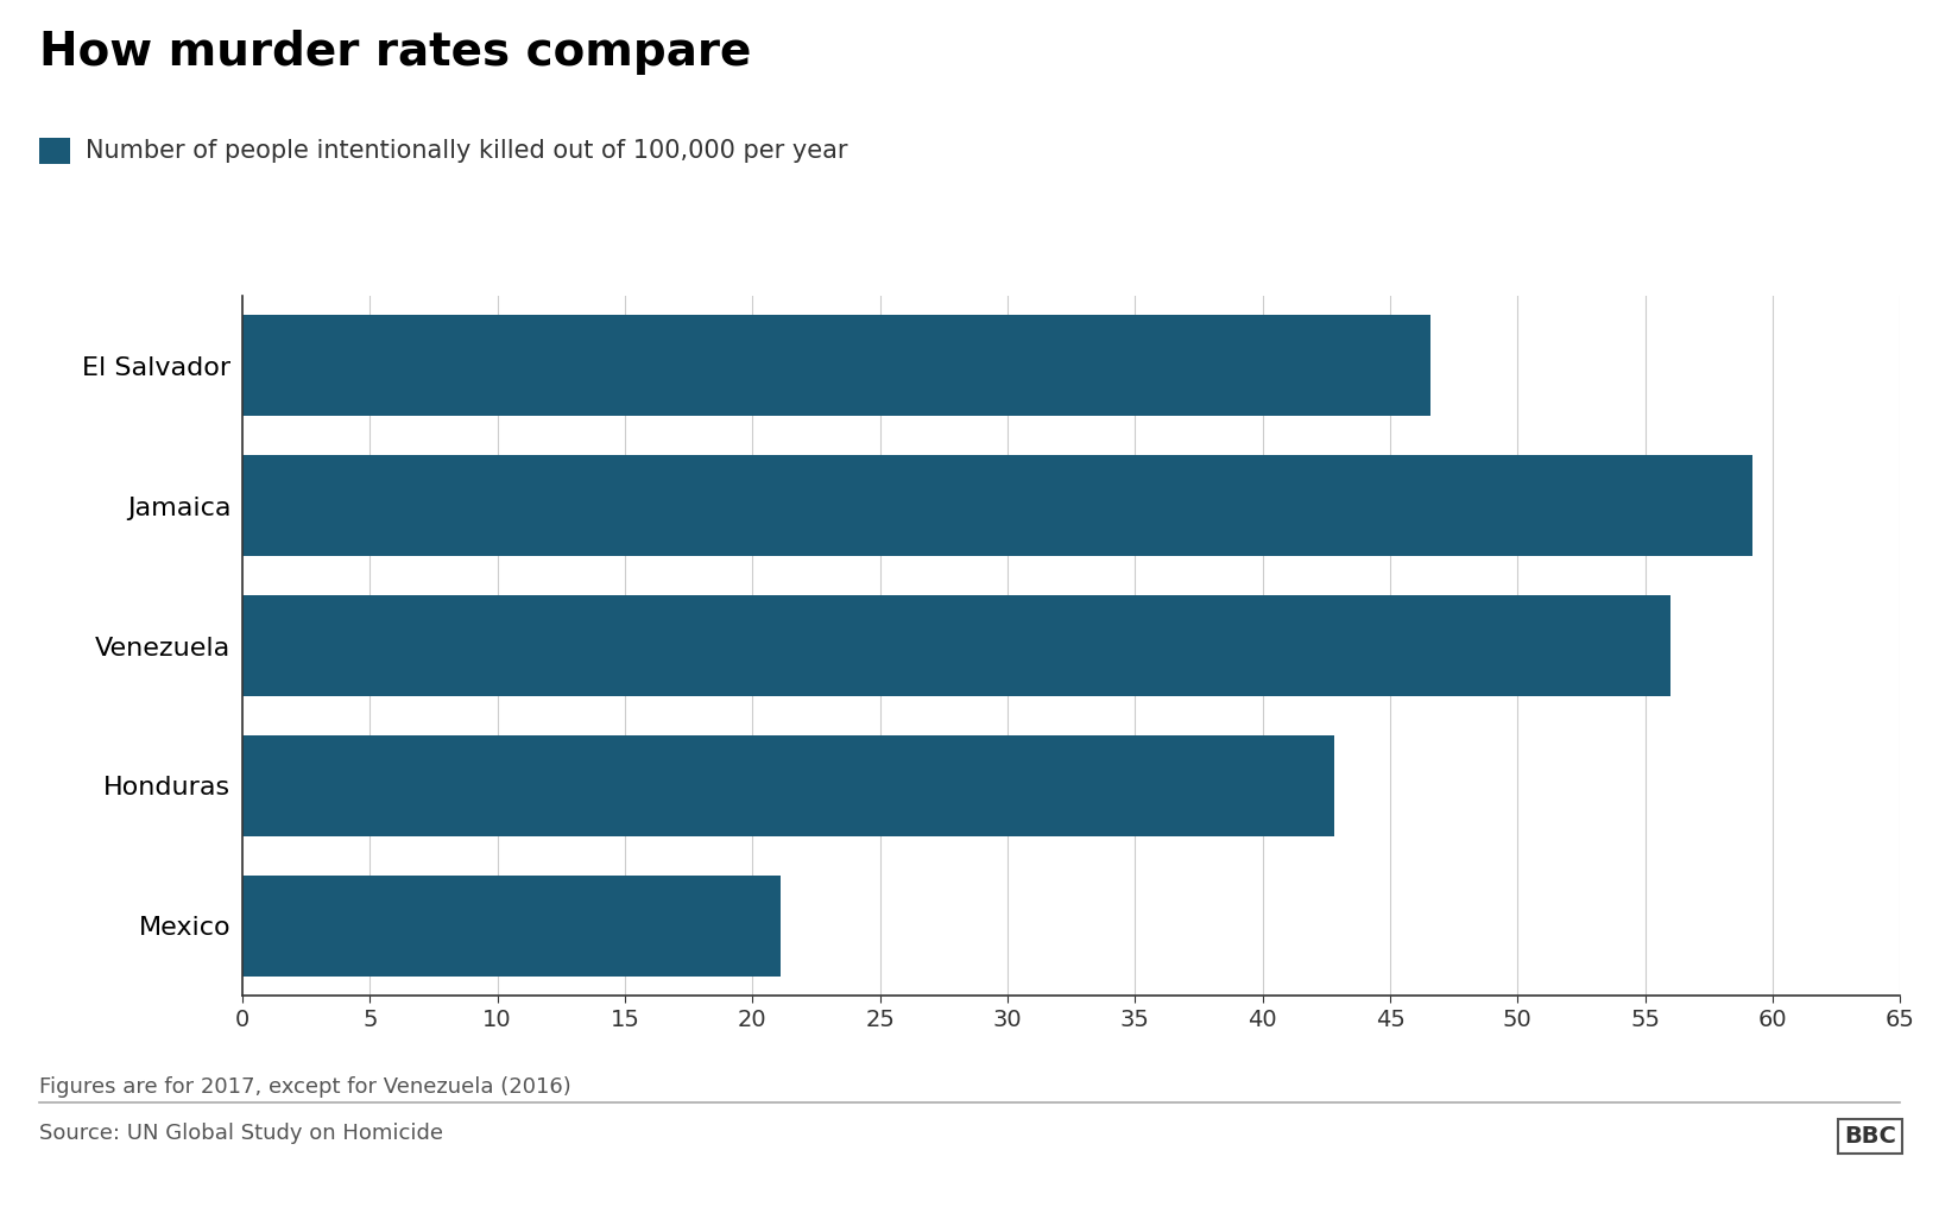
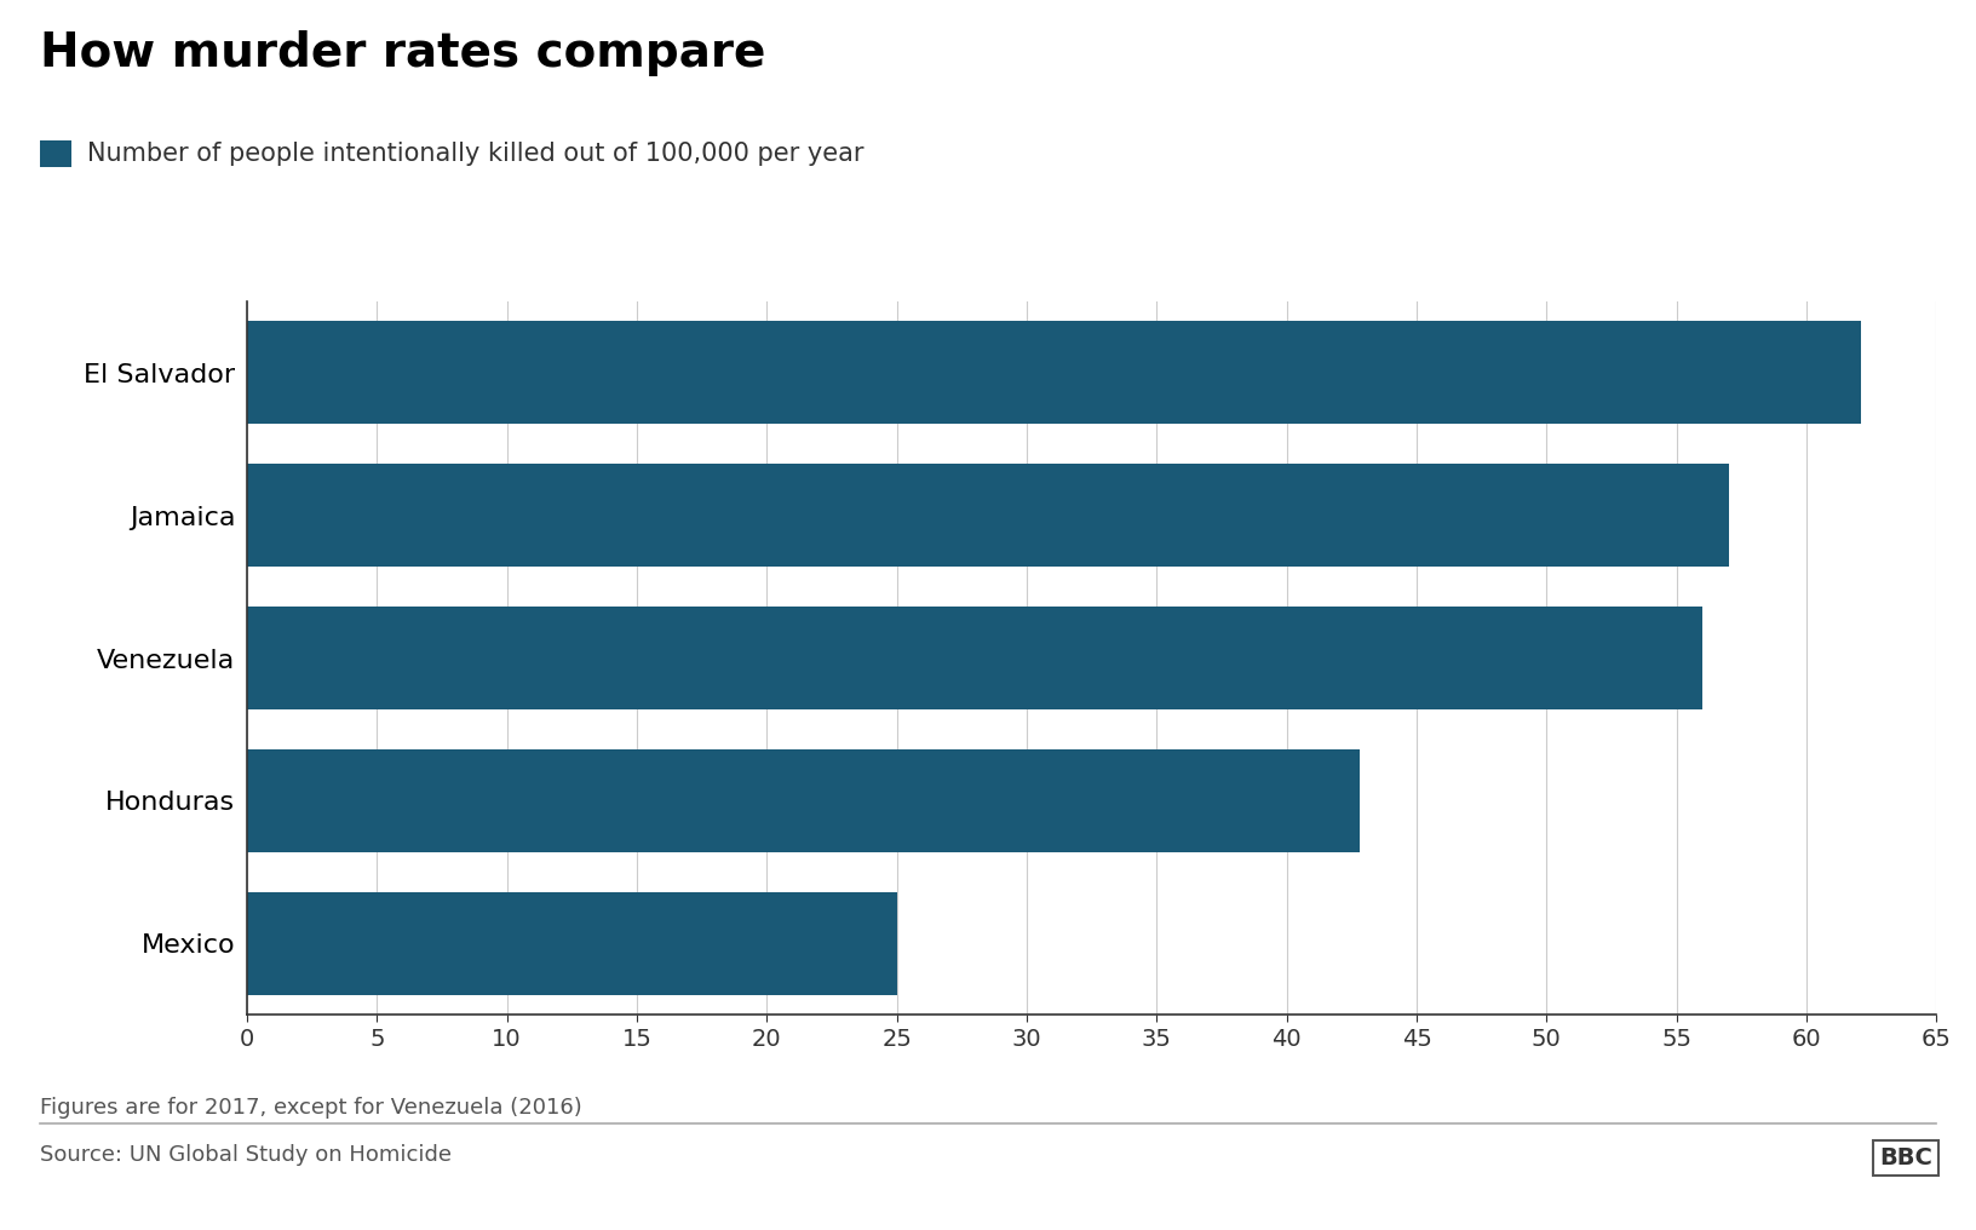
El Salvador: 46.6 -> 62.1
Jamaica: 59.2 -> 57.0
Mexico: 21.1 -> 25.0
